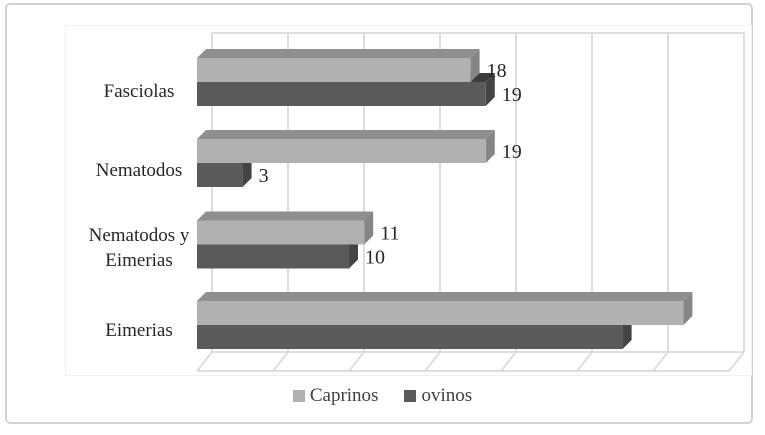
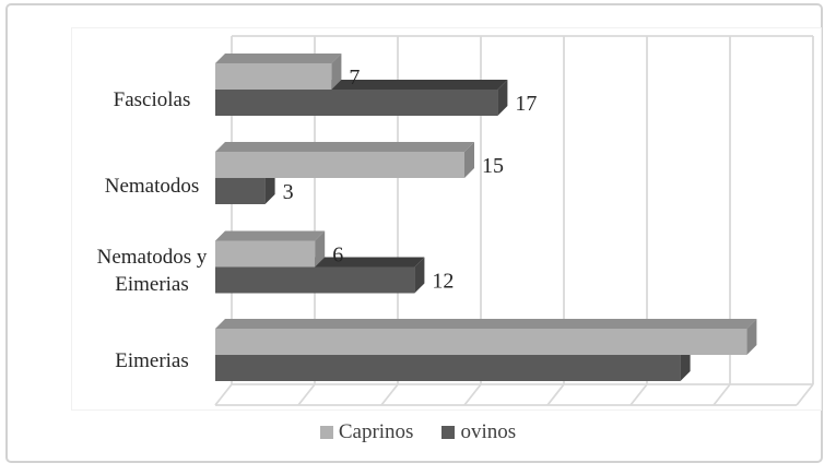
Caprinos/Fasciolas: 18 -> 7
ovinos/Fasciolas: 19 -> 17
Caprinos/Nematodos: 19 -> 15
Caprinos/Nematodos y Eimerias: 11 -> 6
ovinos/Nematodos y Eimerias: 10 -> 12
